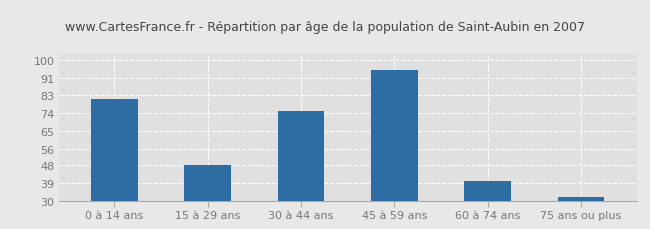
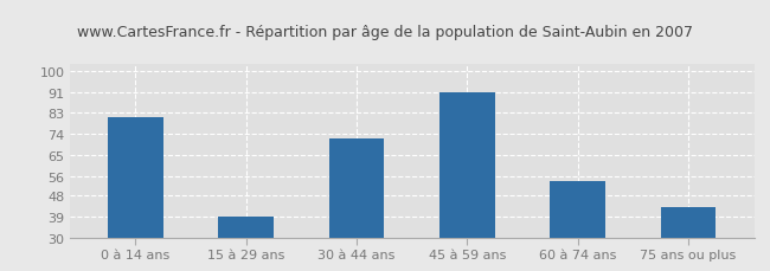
15 à 29 ans: 48 -> 39
30 à 44 ans: 75 -> 72
45 à 59 ans: 95 -> 91
60 à 74 ans: 40 -> 54
75 ans ou plus: 32 -> 43
